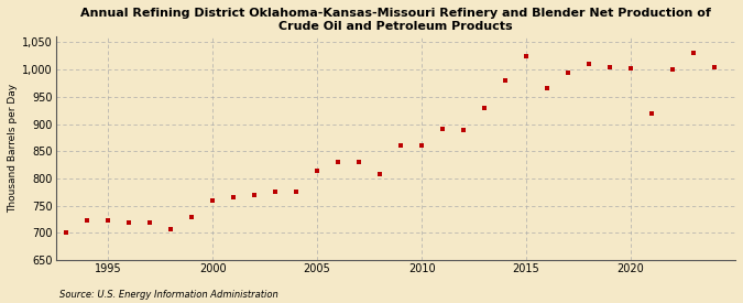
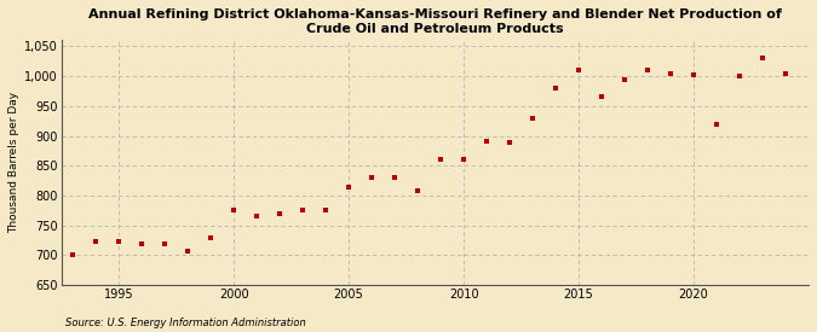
2000: 760 -> 775
2015: 1,025 -> 1,010
